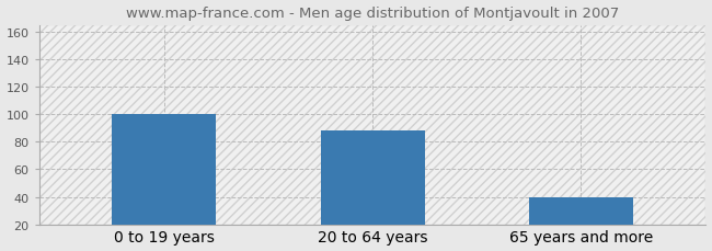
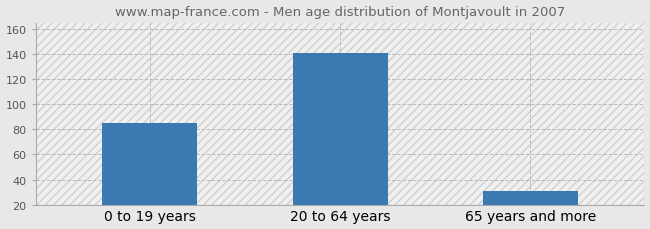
0 to 19 years: 100 -> 85
20 to 64 years: 88 -> 141
65 years and more: 40 -> 31
